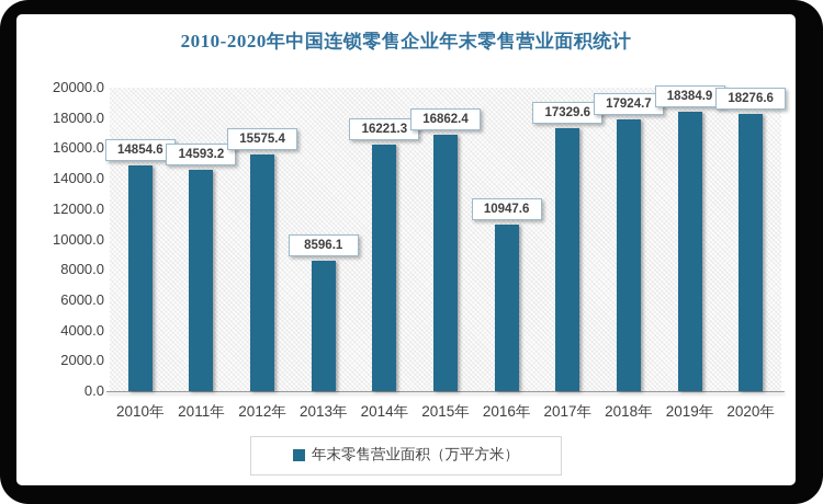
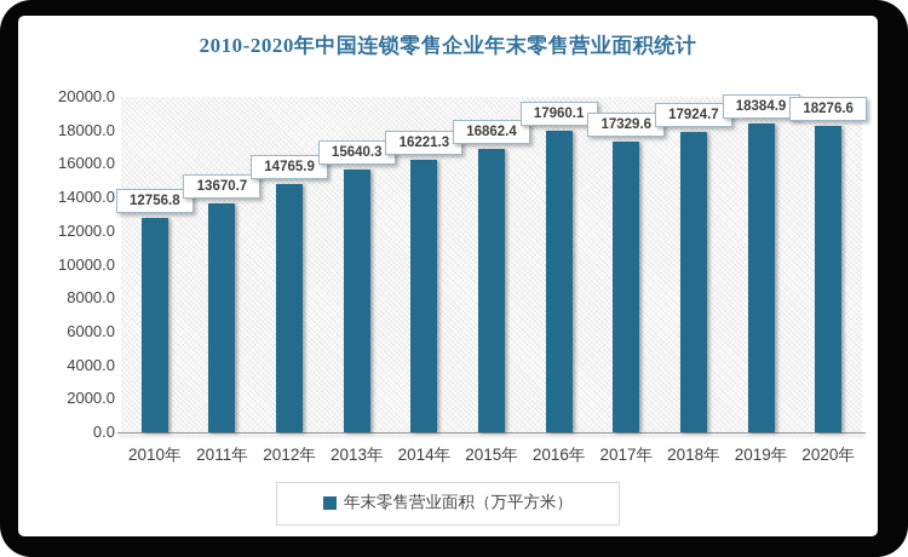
2010年: 14854.6 -> 12756.8
2011年: 14593.2 -> 13670.7
2012年: 15575.4 -> 14765.9
2013年: 8596.1 -> 15640.3
2016年: 10947.6 -> 17960.1
